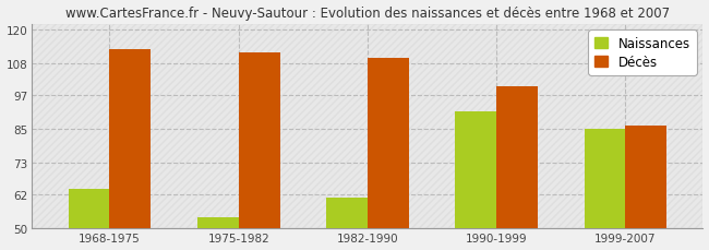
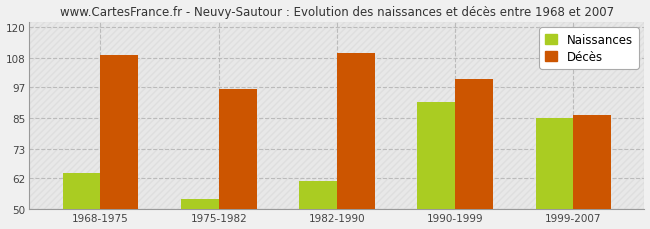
Décès/1968-1975: 113 -> 109
Décès/1975-1982: 112 -> 96
